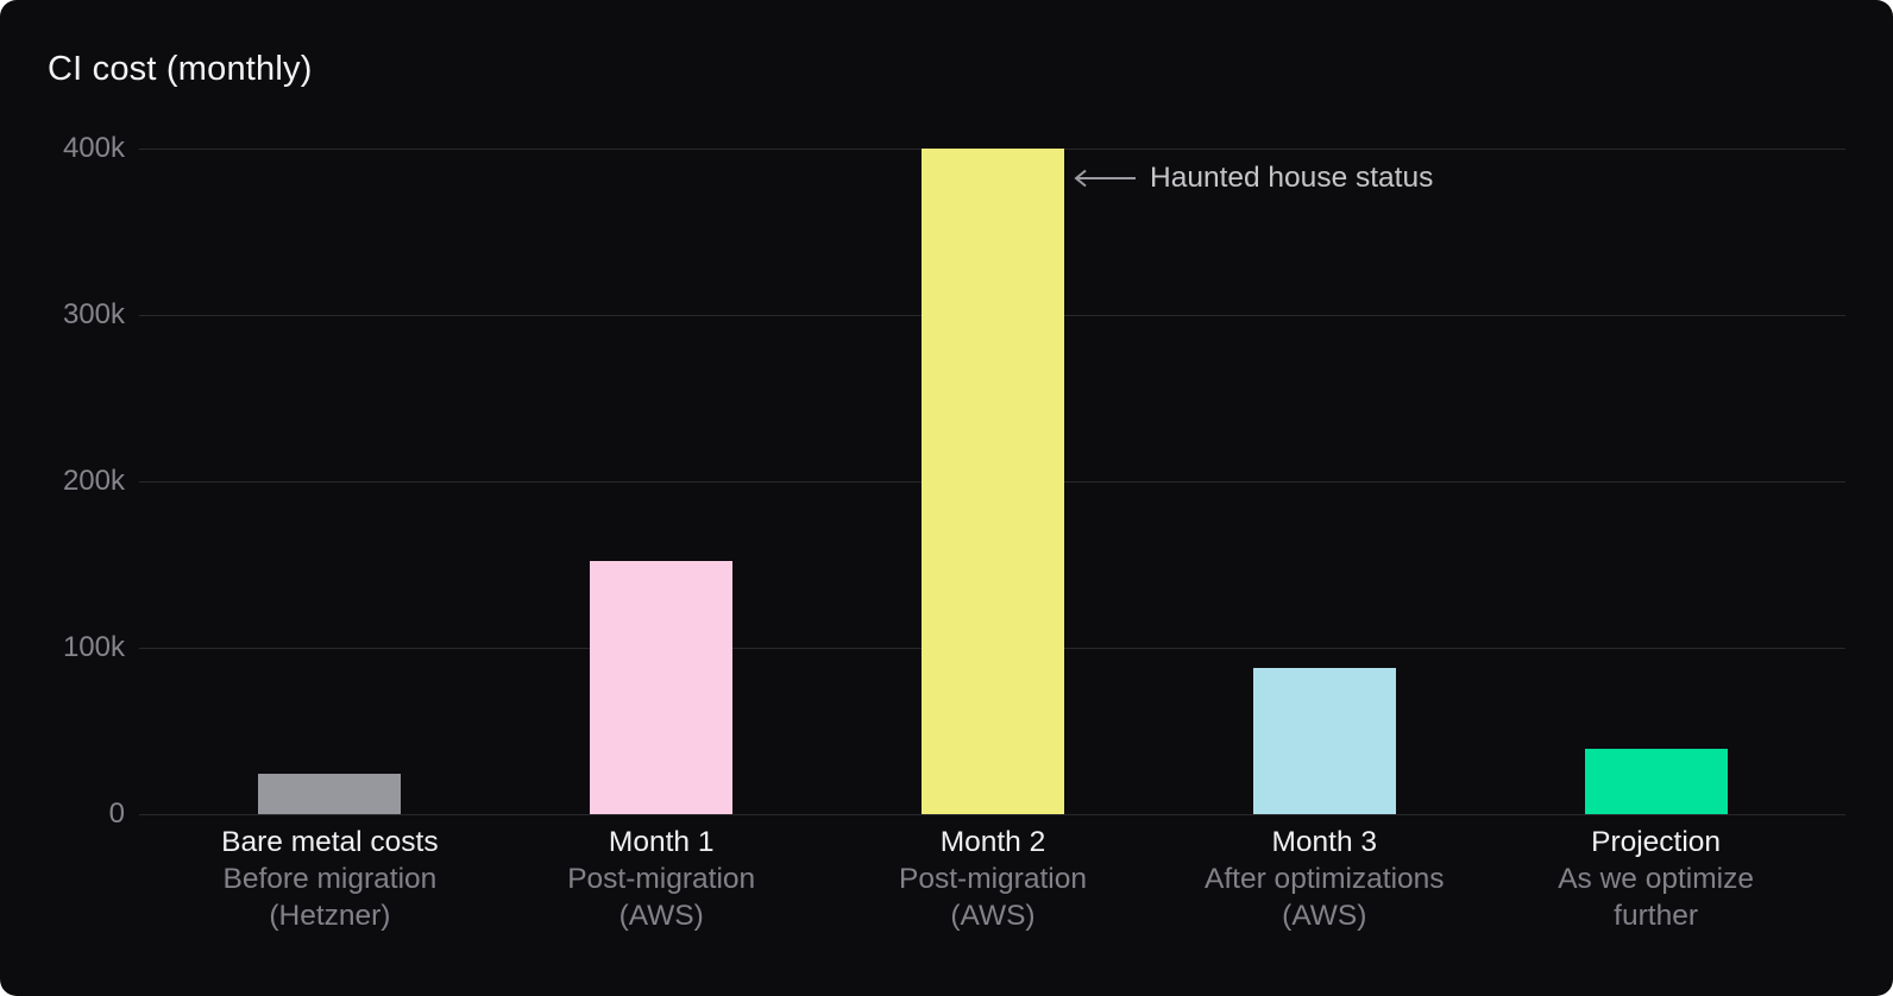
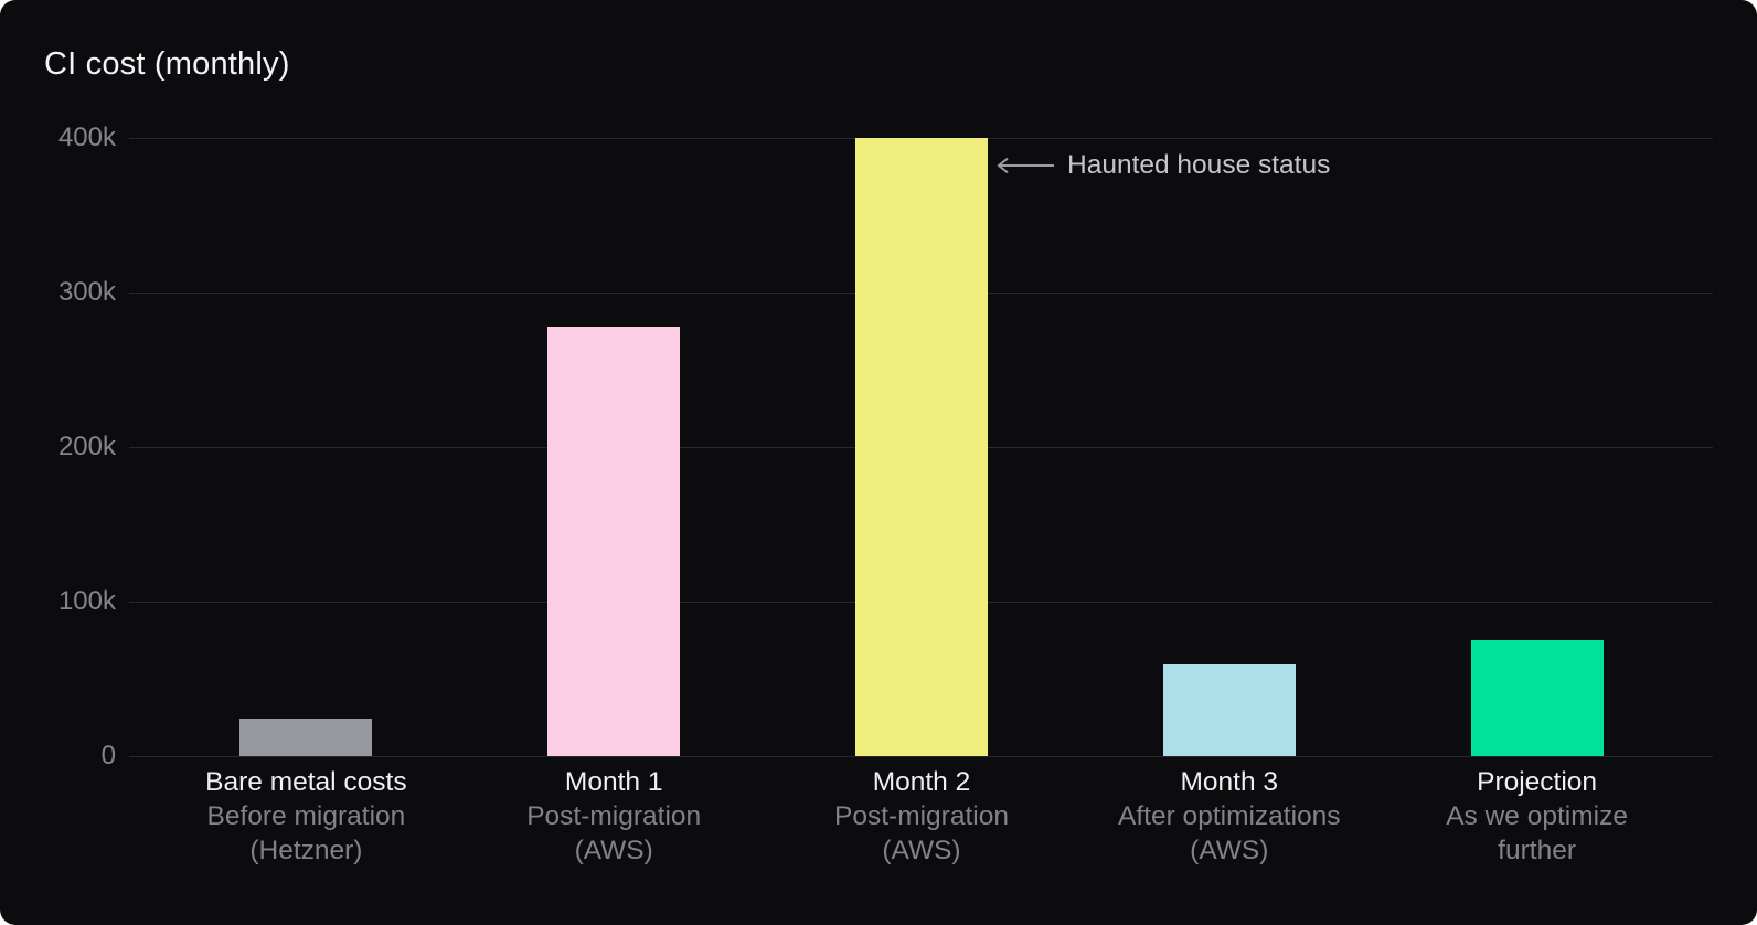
Month 1: 152k -> 278k
Month 3: 88k -> 59k
Projection: 39k -> 75k
